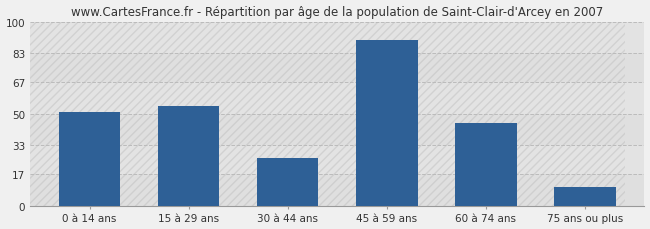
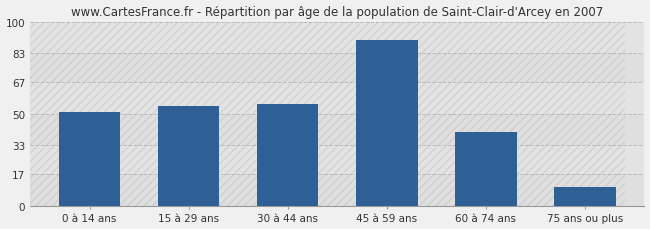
30 à 44 ans: 26 -> 55
60 à 74 ans: 45 -> 40
